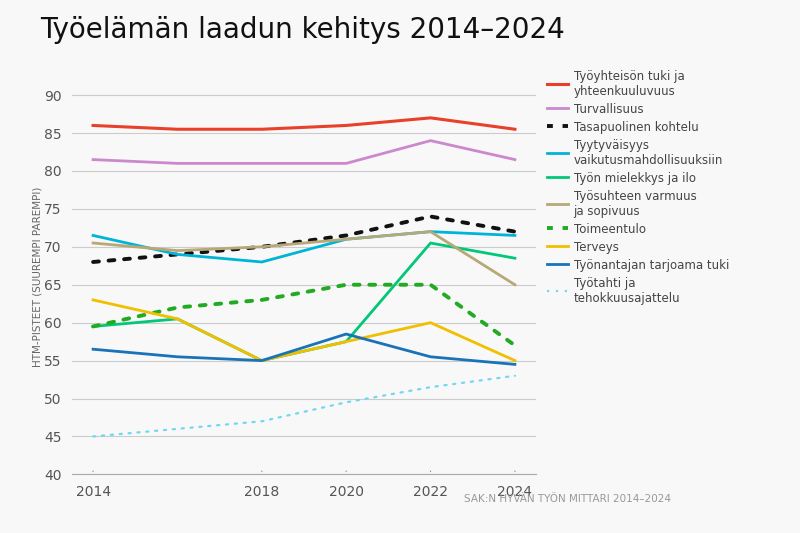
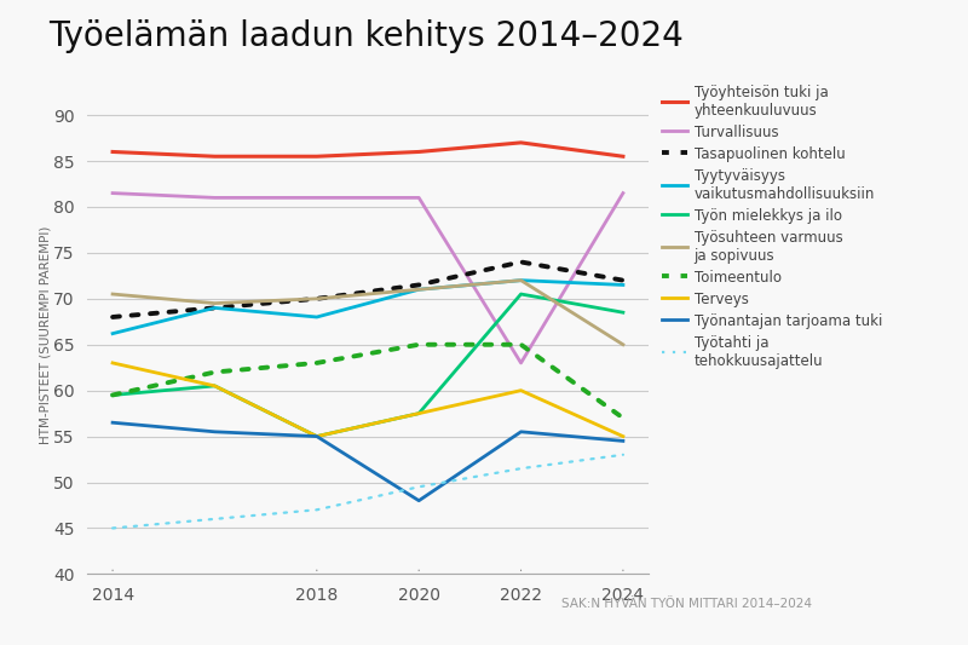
Tyytyväisyys vaikutusmahdollisuuksiin/2014: 71.5 -> 66.2
Työnantajan tarjoama tuki/2020: 58.5 -> 48.0
Turvallisuus/2022: 84.0 -> 63.0
